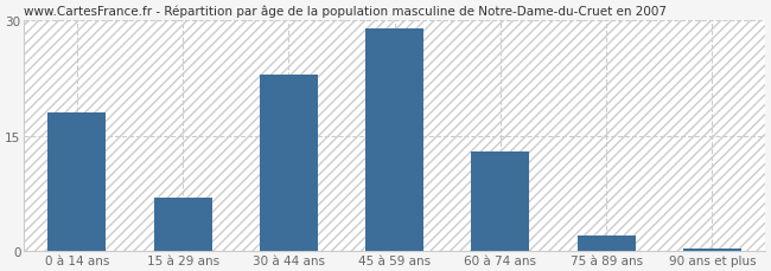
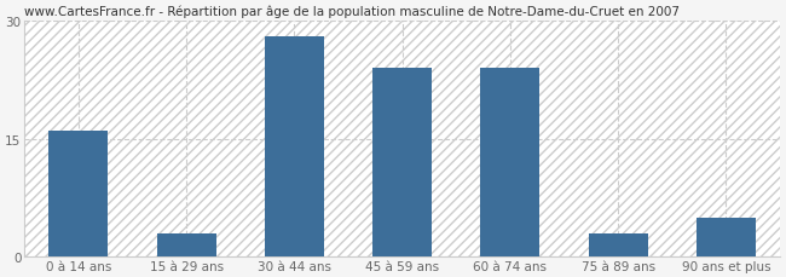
0 à 14 ans: 18.0 -> 16.0
15 à 29 ans: 7.0 -> 3.0
30 à 44 ans: 23.0 -> 28.0
45 à 59 ans: 29.0 -> 24.0
60 à 74 ans: 13.0 -> 24.0
75 à 89 ans: 2.0 -> 3.0
90 ans et plus: 0.3 -> 5.0
